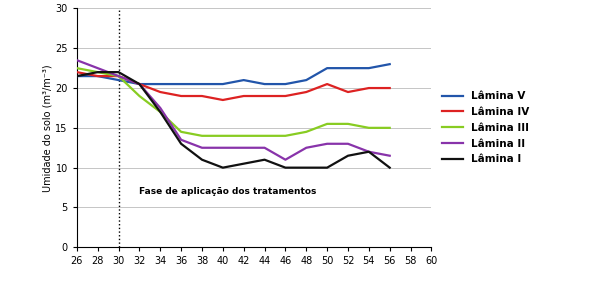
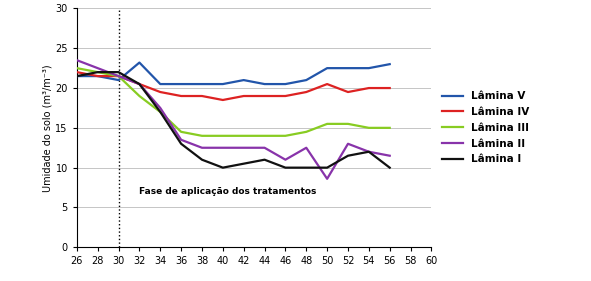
Lâmina V/32: 20.5 -> 23.2
Lâmina II/50: 13.0 -> 8.6
